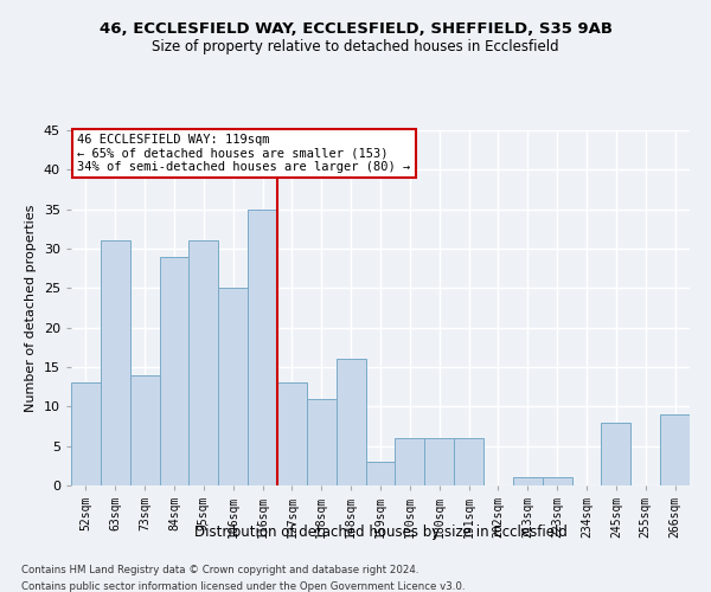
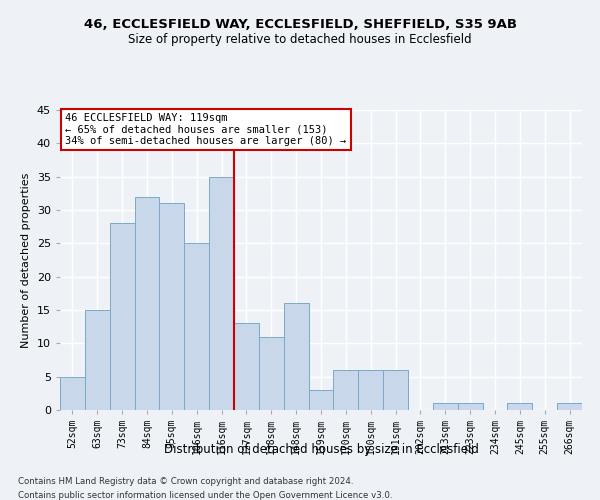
52sqm: 13 -> 5
63sqm: 31 -> 15
73sqm: 14 -> 28
84sqm: 29 -> 32
245sqm: 8 -> 1
266sqm: 9 -> 1
